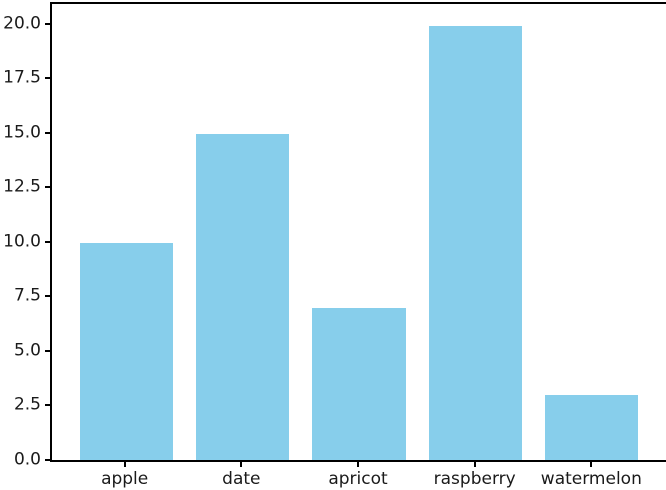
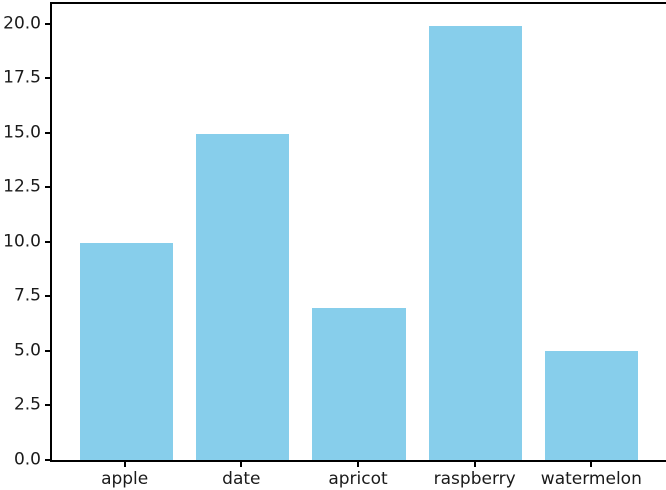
watermelon: 3 -> 5
